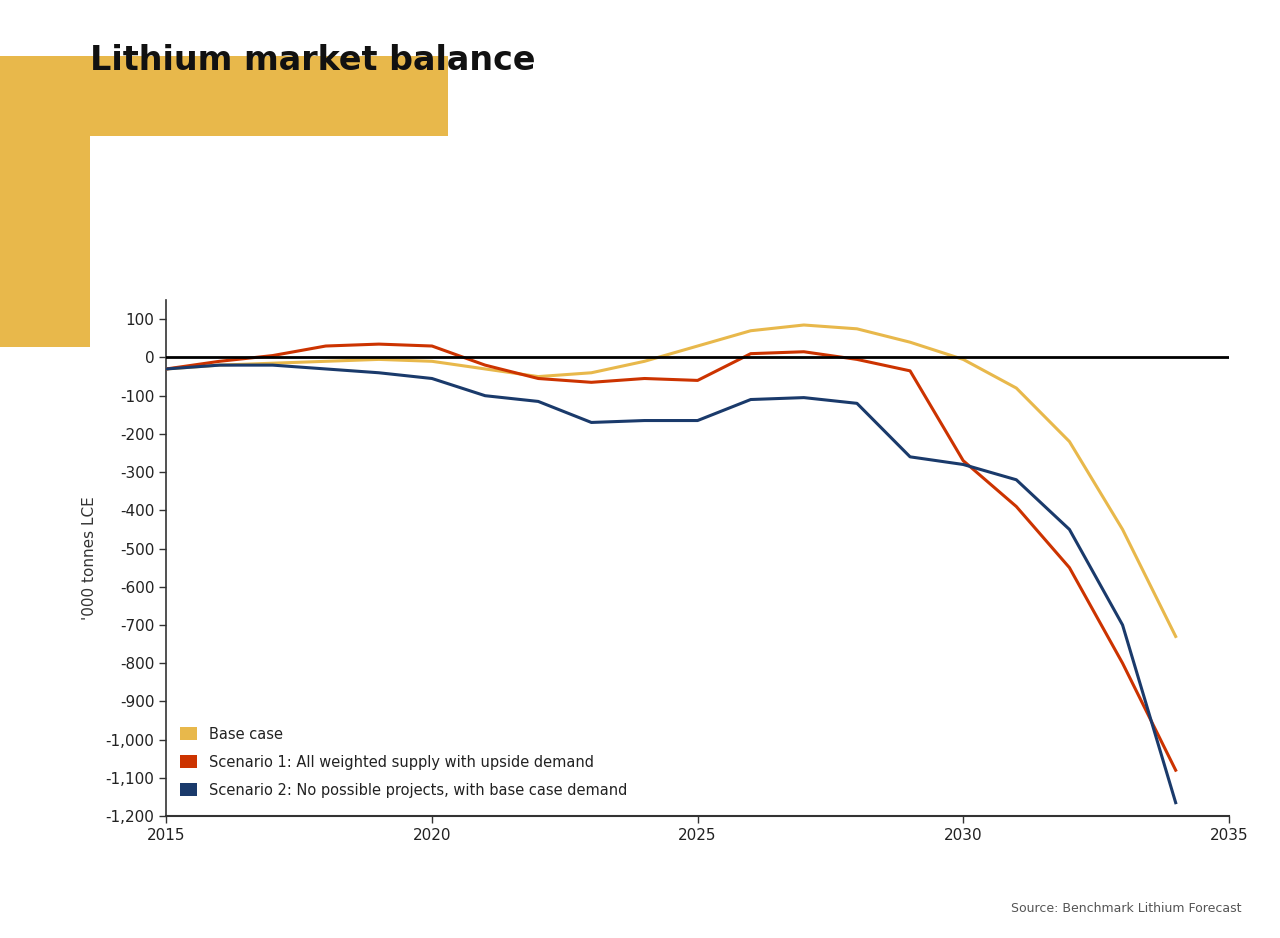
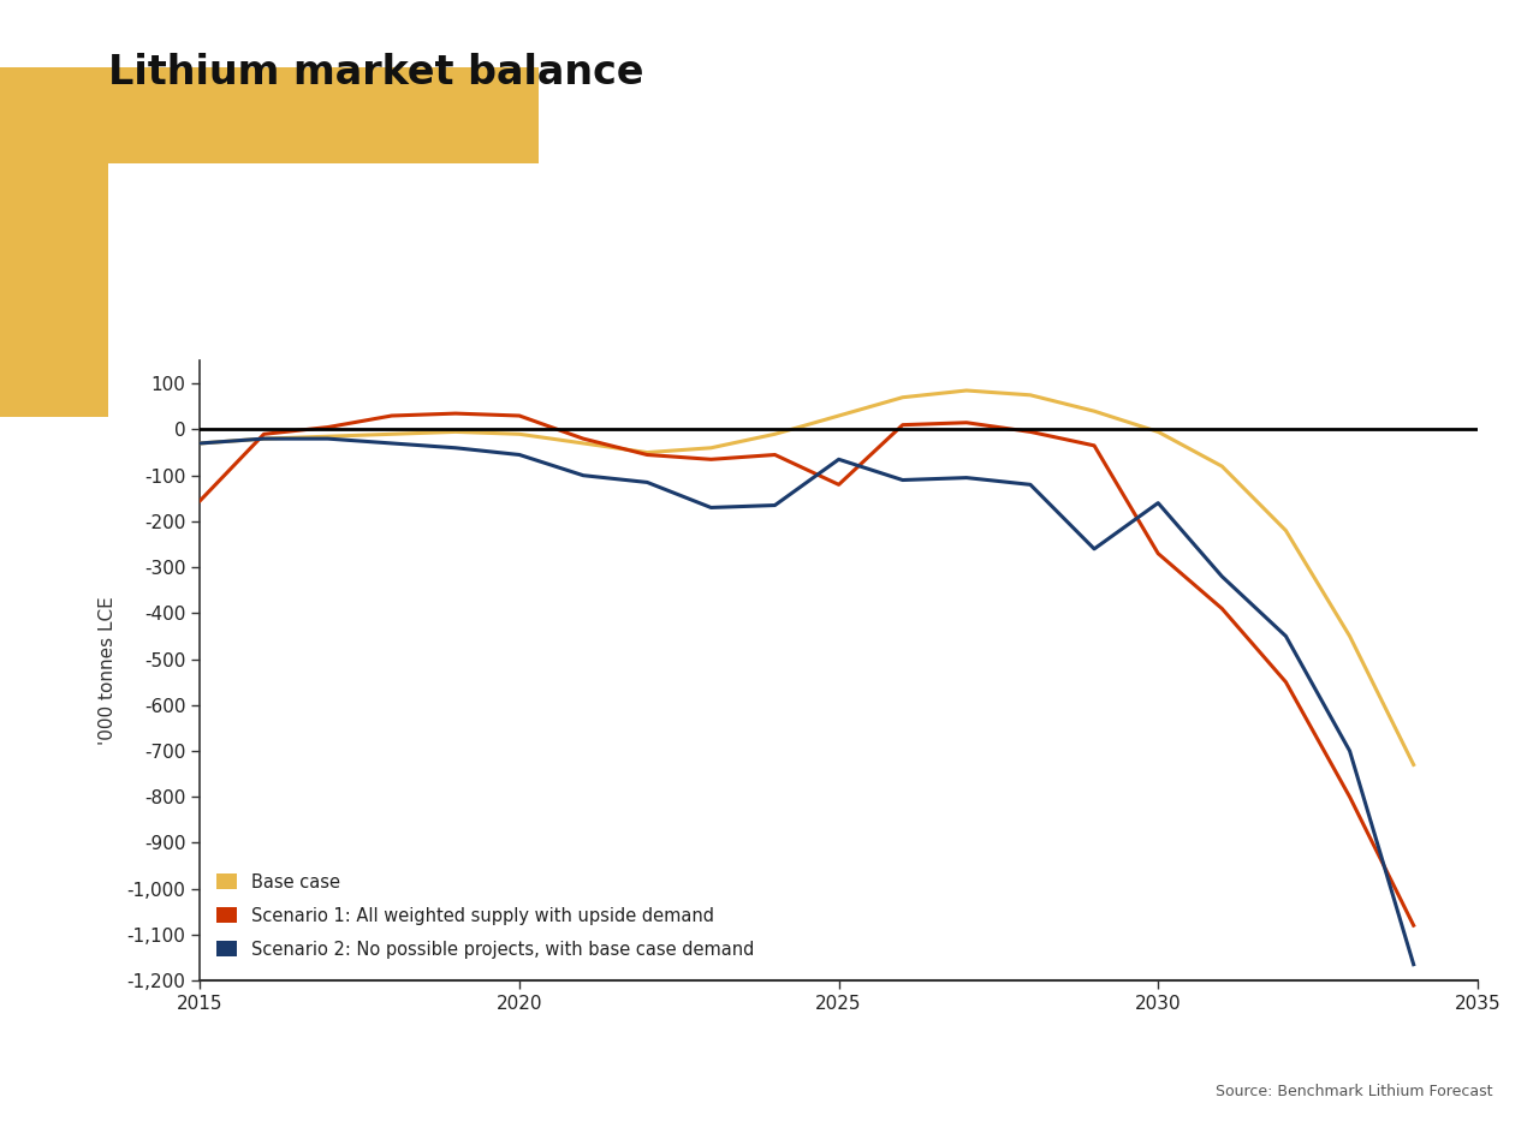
Scenario 1: All weighted supply with upside demand/2015: -30 -> -155
Scenario 1: All weighted supply with upside demand/2025: -60 -> -120
Scenario 2: No possible projects, with base case demand/2025: -165 -> -65
Scenario 2: No possible projects, with base case demand/2030: -280 -> -160
